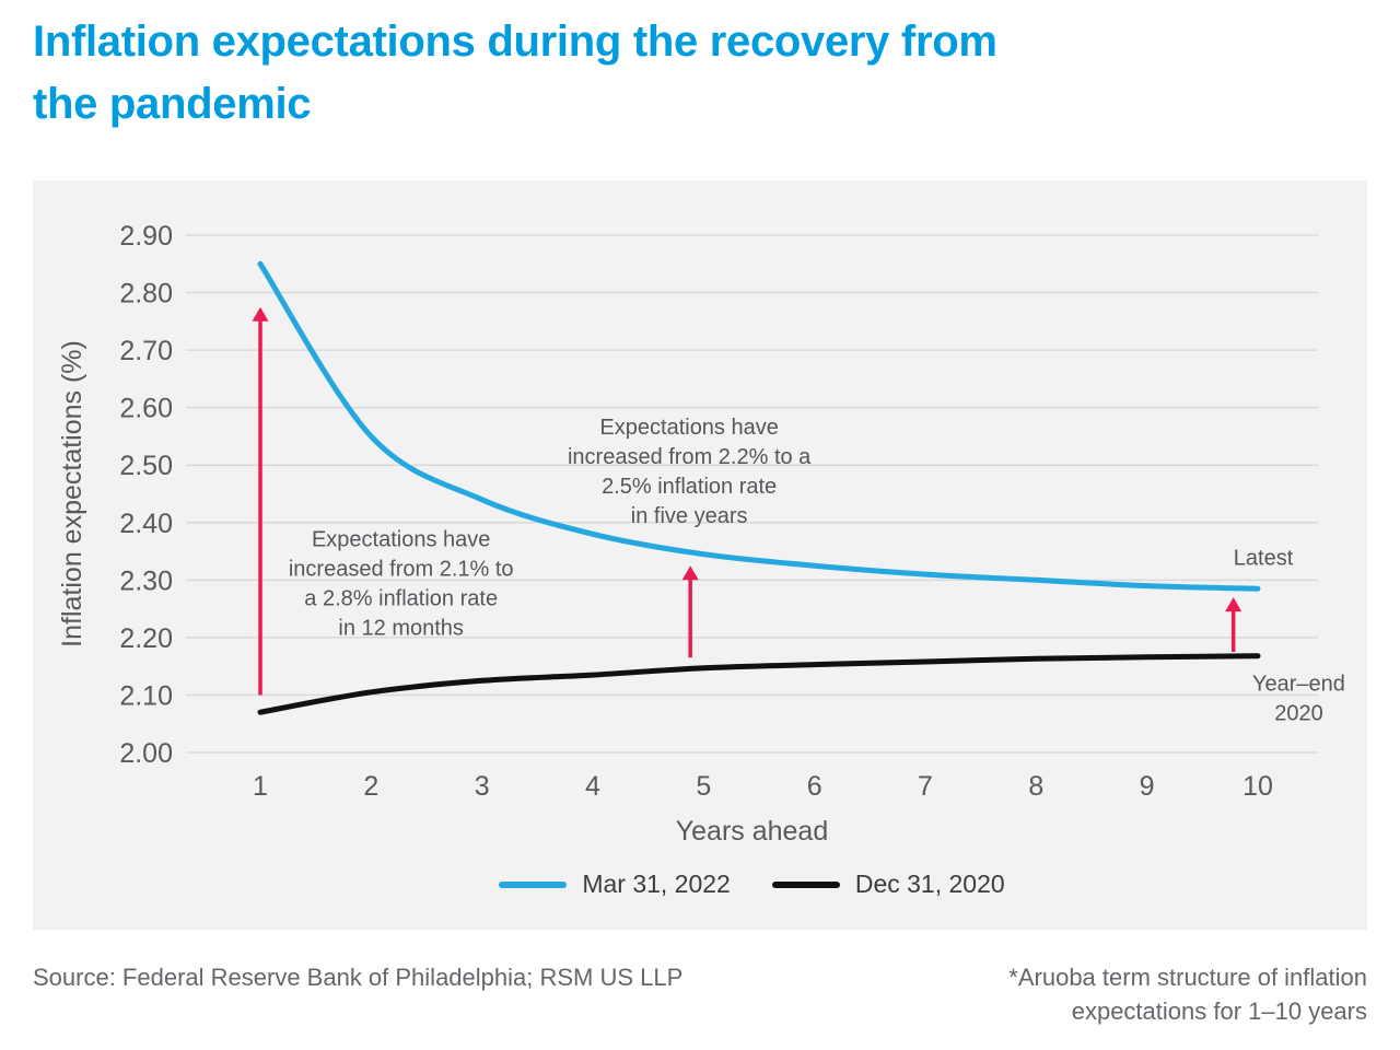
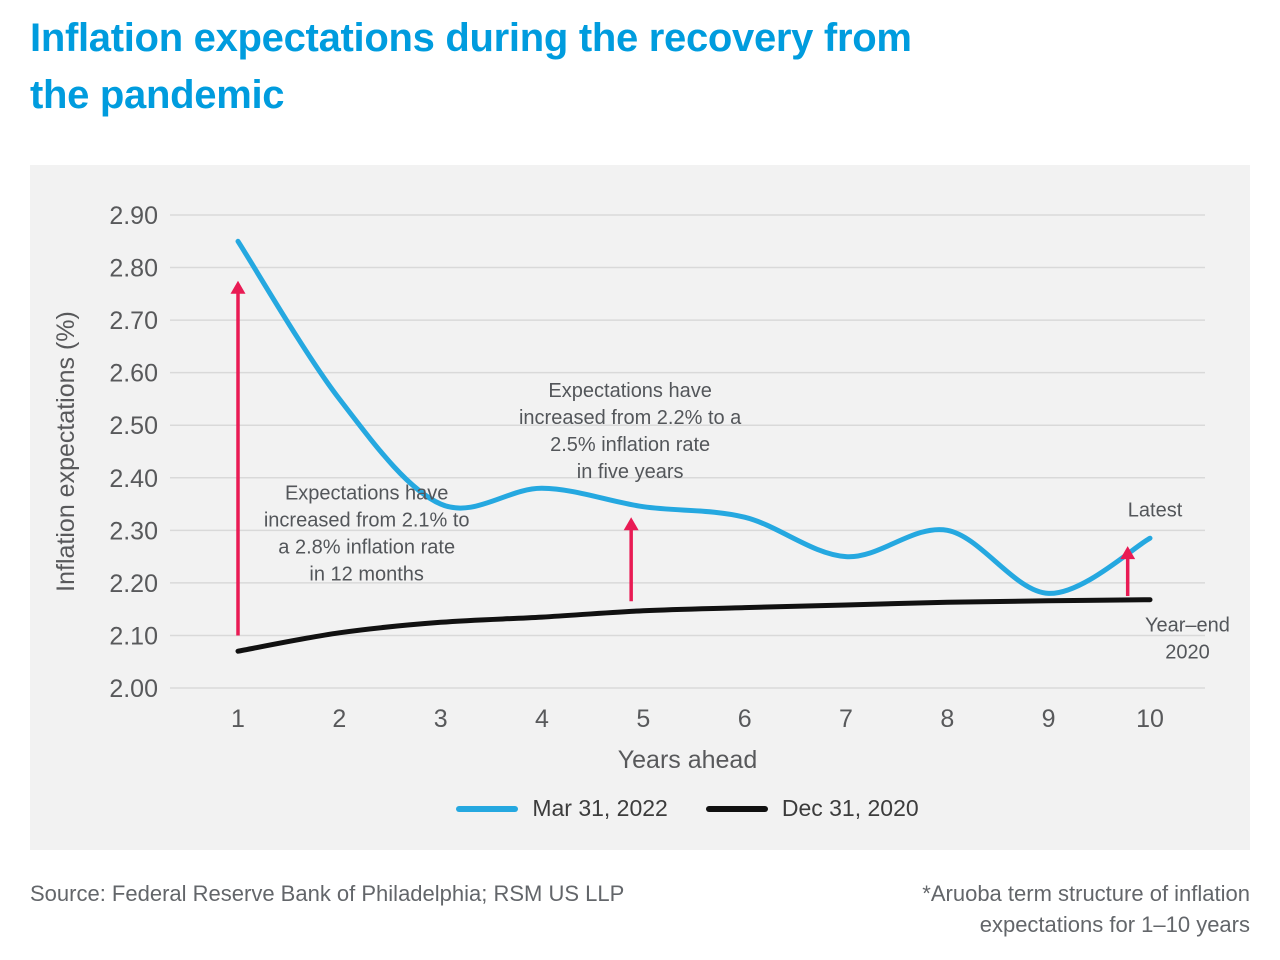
Mar 31, 2022/3: 2.44 -> 2.35
Mar 31, 2022/7: 2.31 -> 2.25
Mar 31, 2022/9: 2.29 -> 2.18
